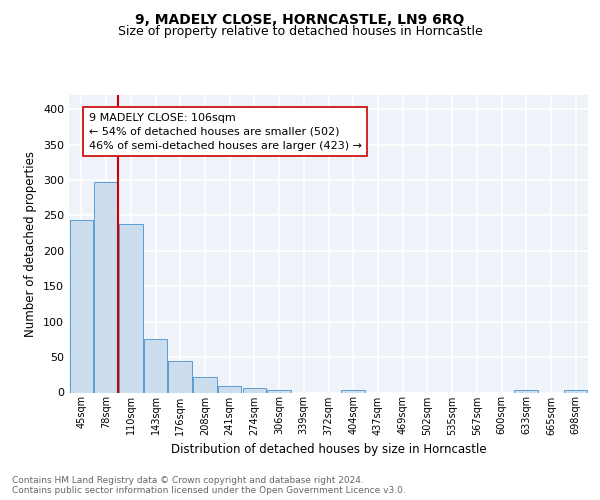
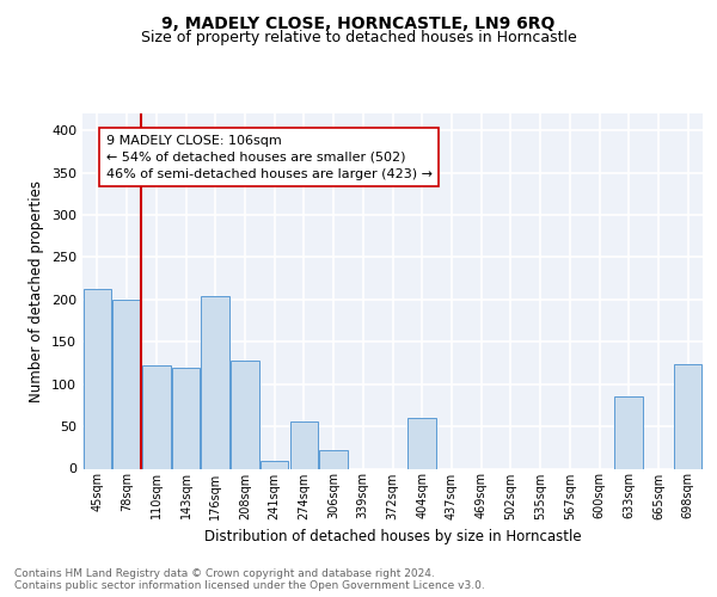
45sqm: 243 -> 212
78sqm: 297 -> 200
110sqm: 238 -> 122
143sqm: 76 -> 120
176sqm: 44 -> 204
208sqm: 22 -> 128
274sqm: 7 -> 56
306sqm: 4 -> 22
404sqm: 4 -> 60
633sqm: 4 -> 86
698sqm: 4 -> 124
